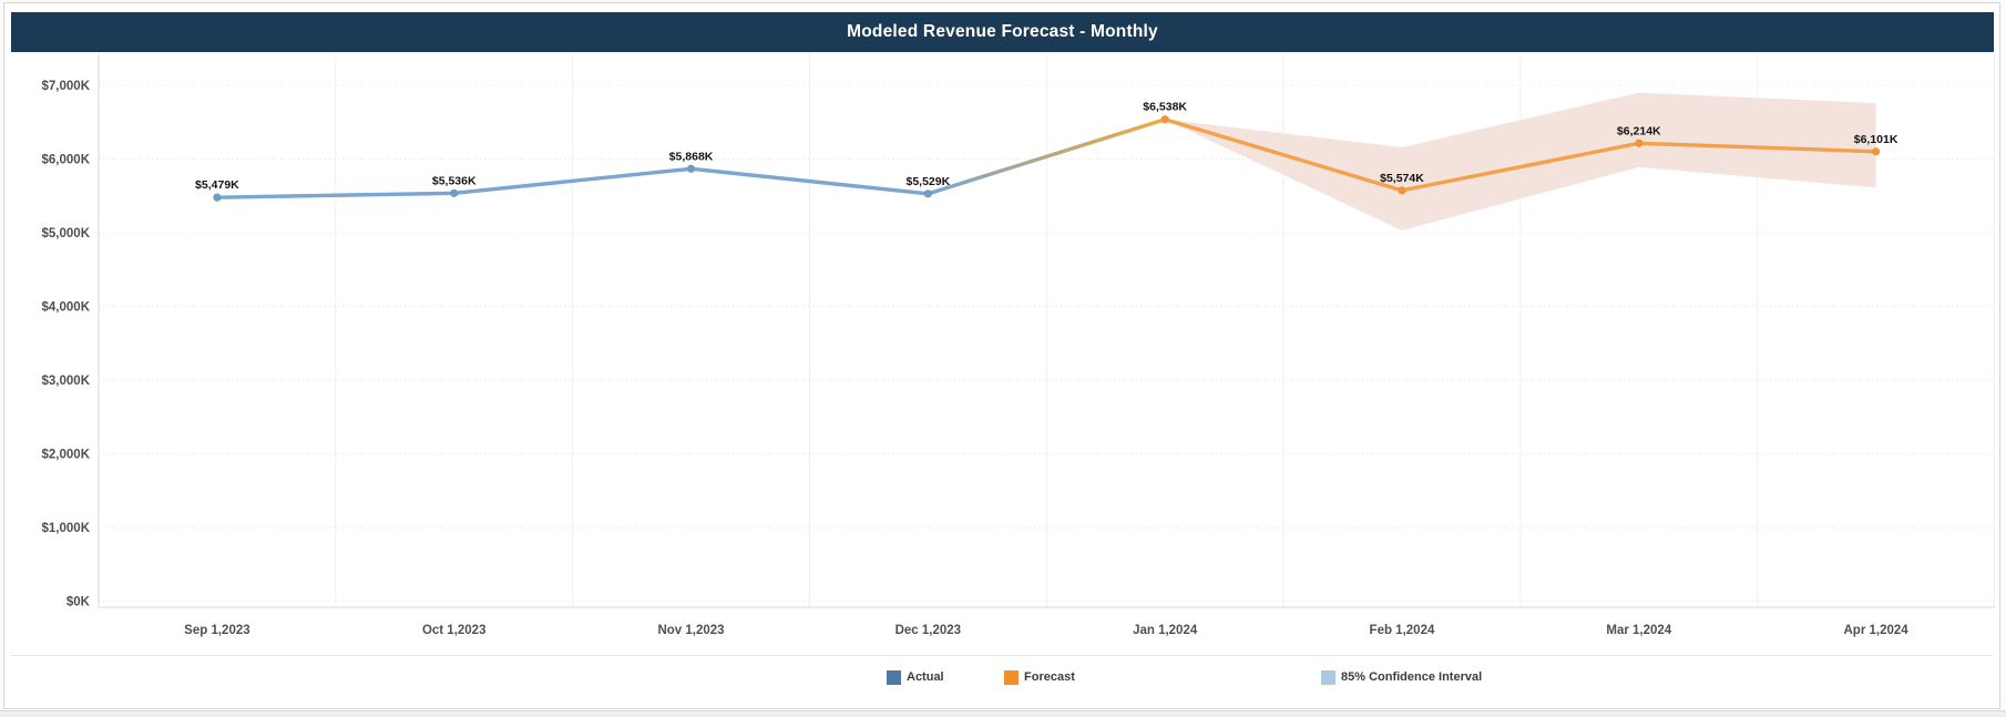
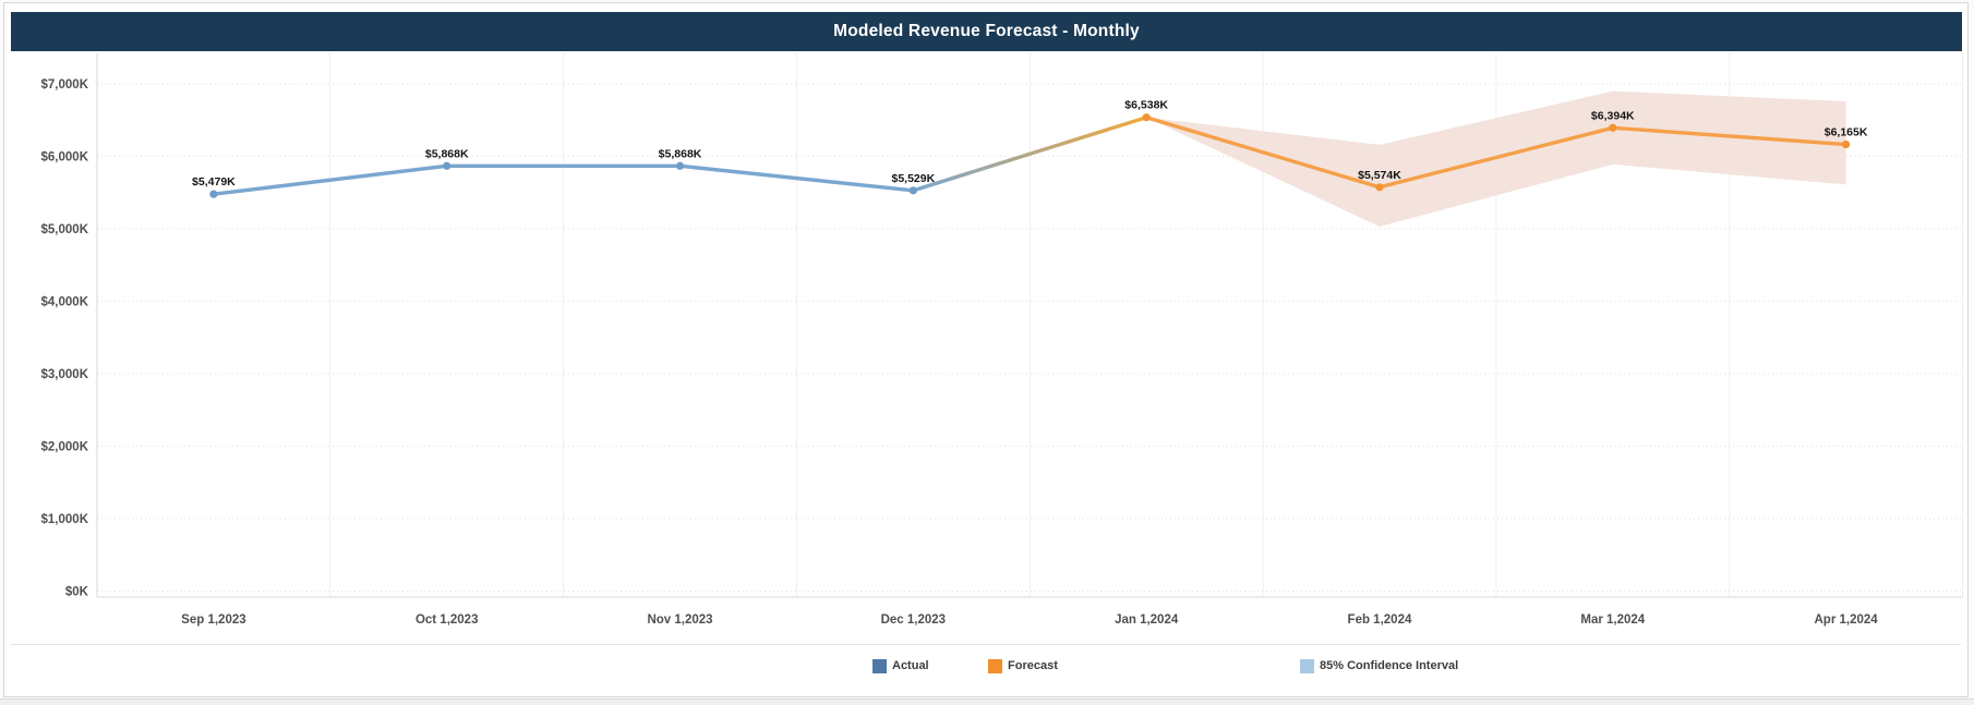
Actual/Oct 1,2023: $5,536K -> $5,868K
Forecast/Mar 1,2024: $6,214K -> $6,394K
Forecast/Apr 1,2024: $6,101K -> $6,165K
